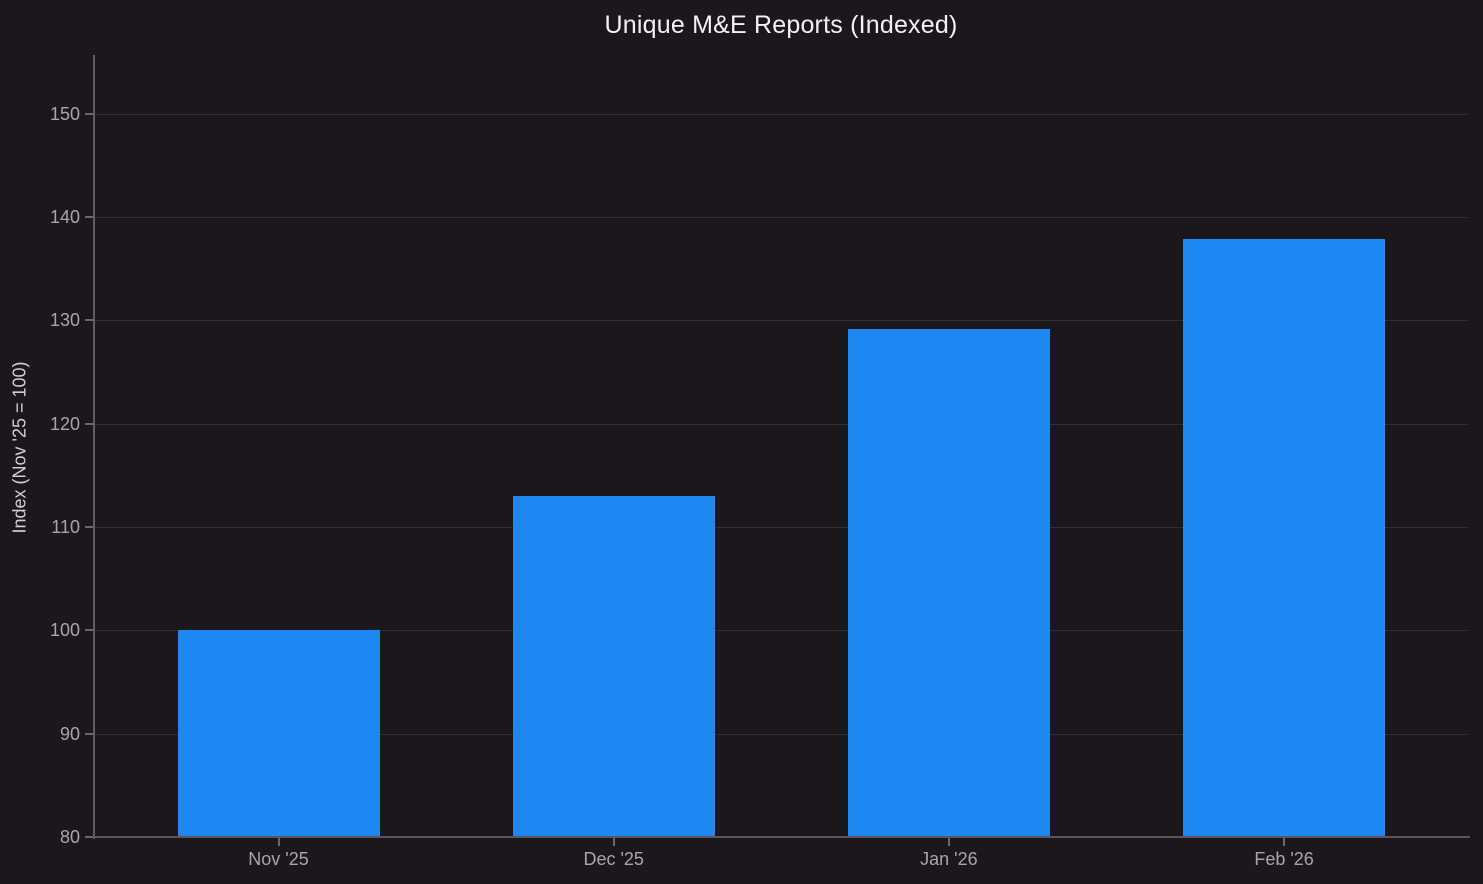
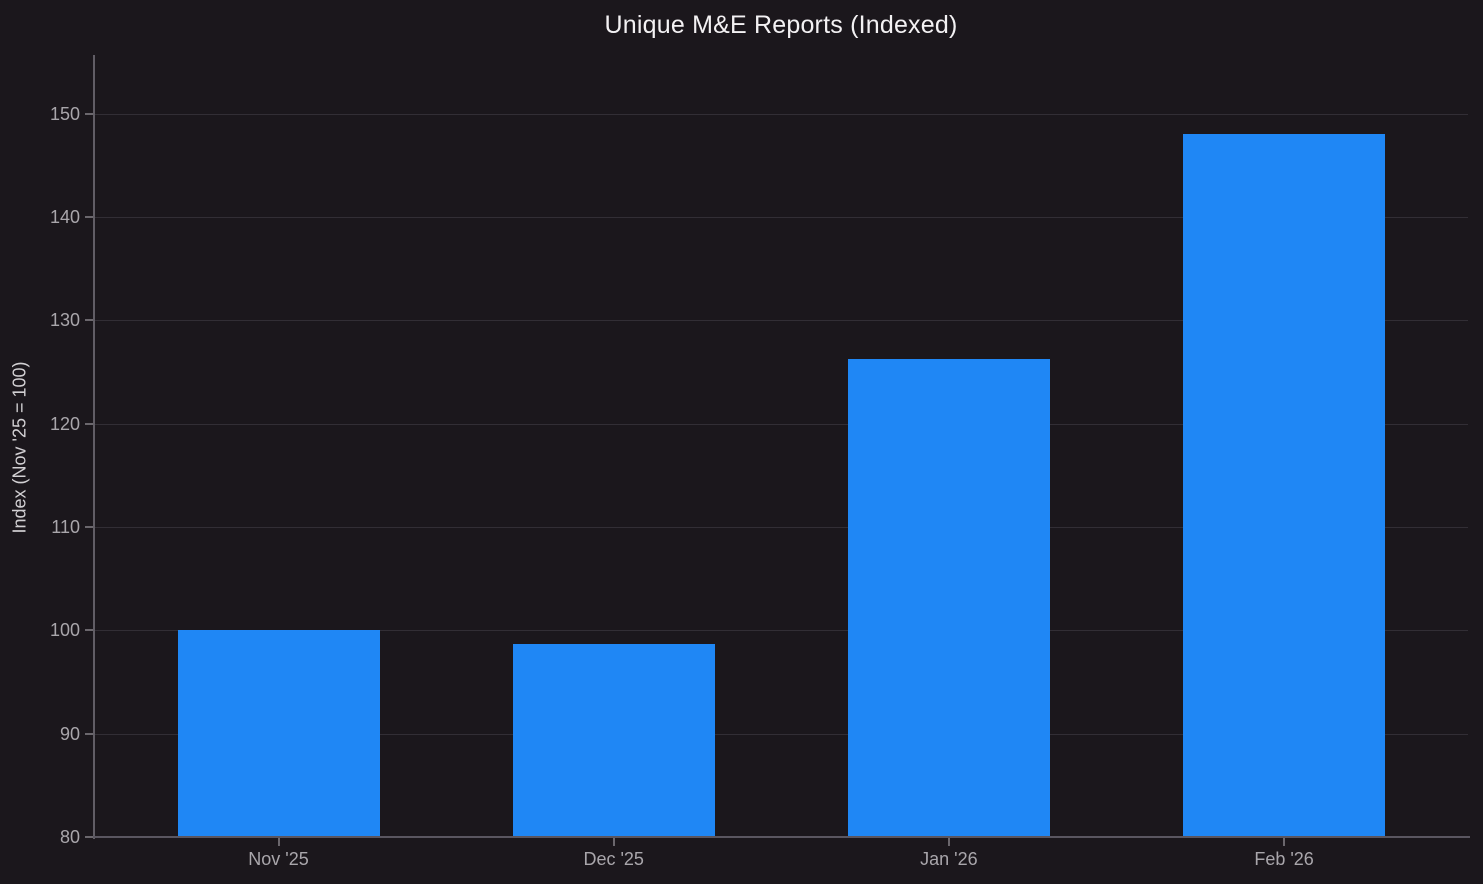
Dec '25: 113.0 -> 98.7
Jan '26: 129.2 -> 126.3
Feb '26: 137.9 -> 148.1
